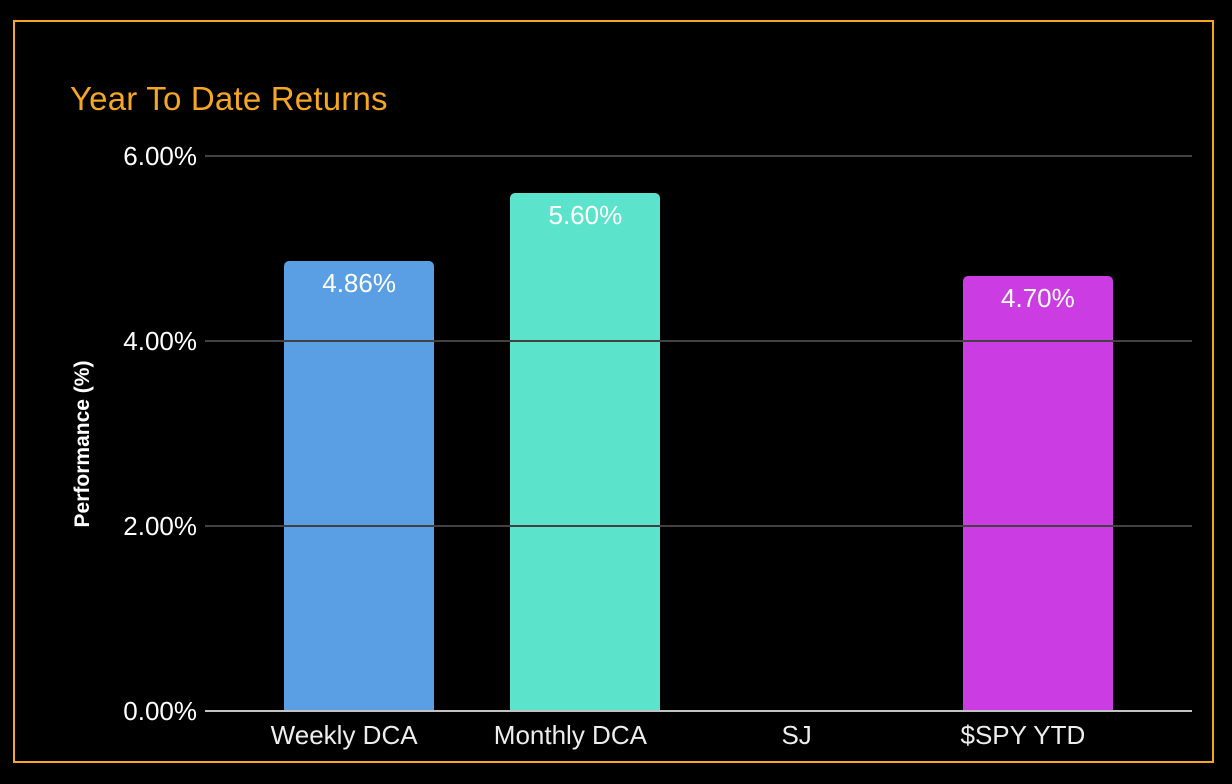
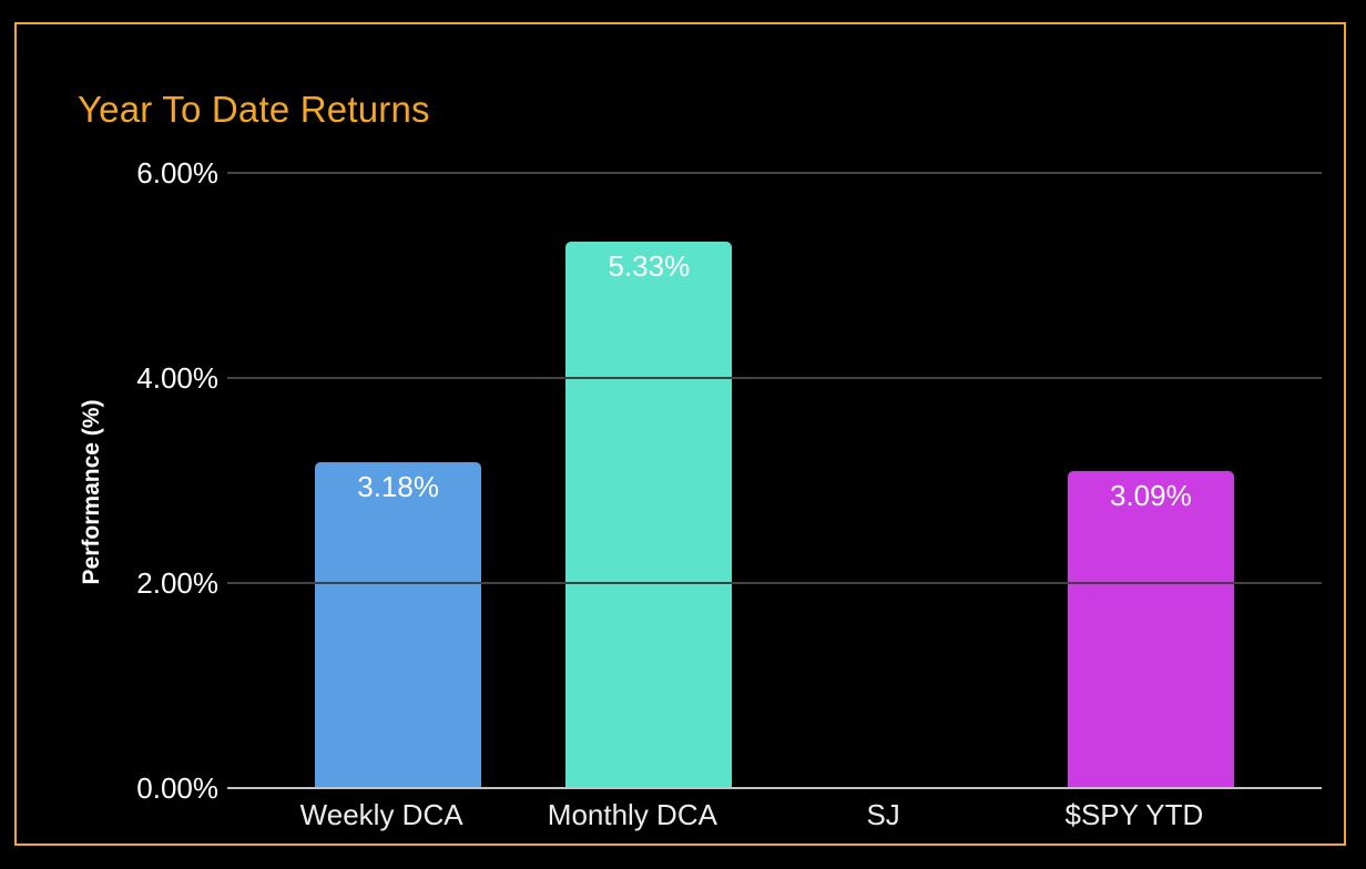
Weekly DCA: 4.86% -> 3.18%
Monthly DCA: 5.60% -> 5.33%
$SPY YTD: 4.70% -> 3.09%
